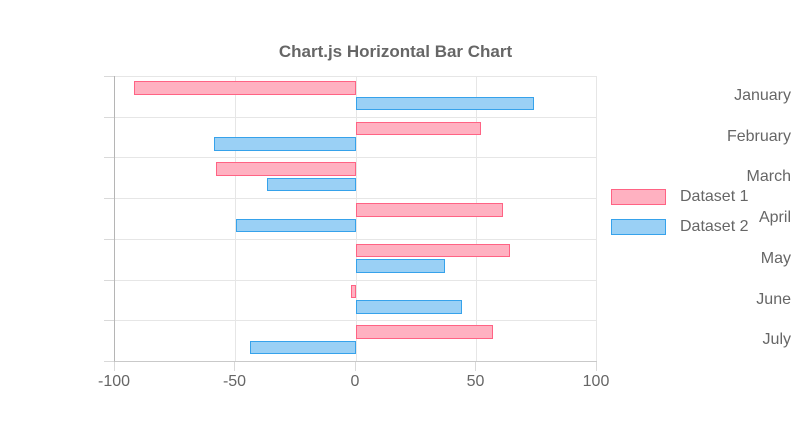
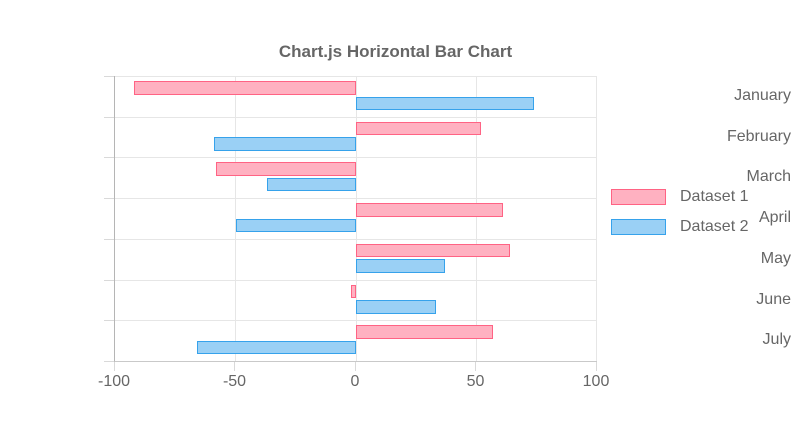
Dataset 2/June: 44 -> 33
Dataset 2/July: -44 -> -66
